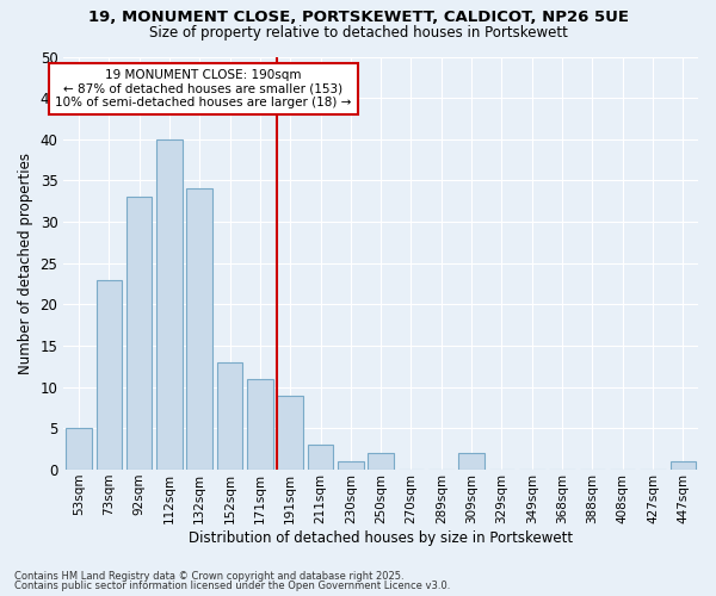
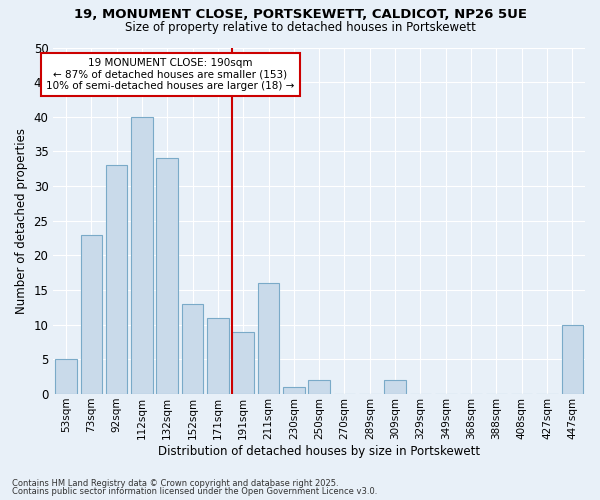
211sqm: 3 -> 16
447sqm: 1 -> 10
